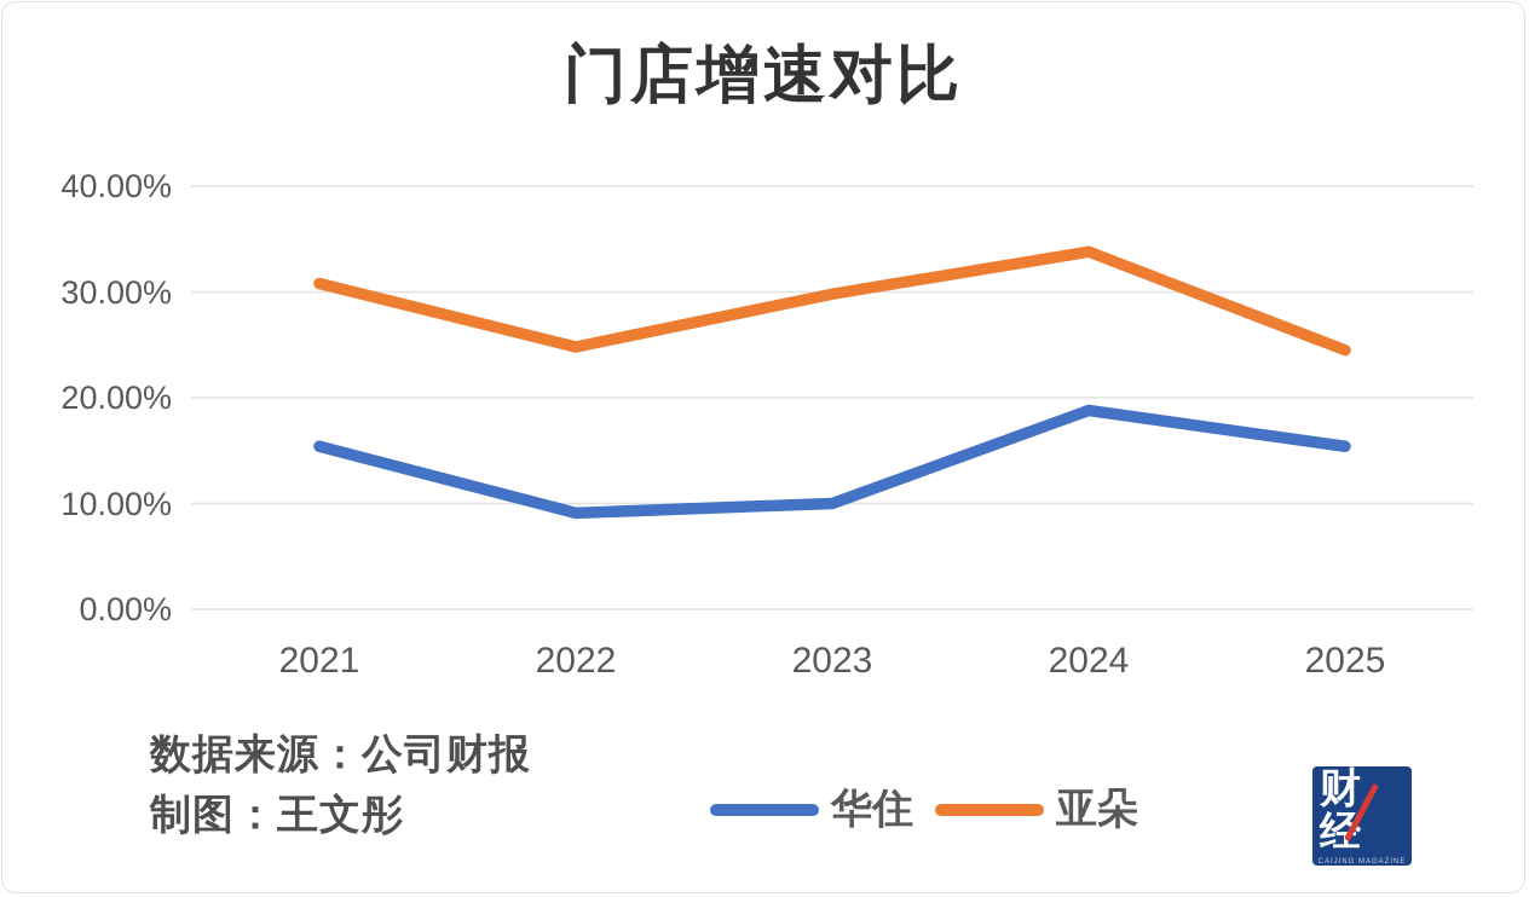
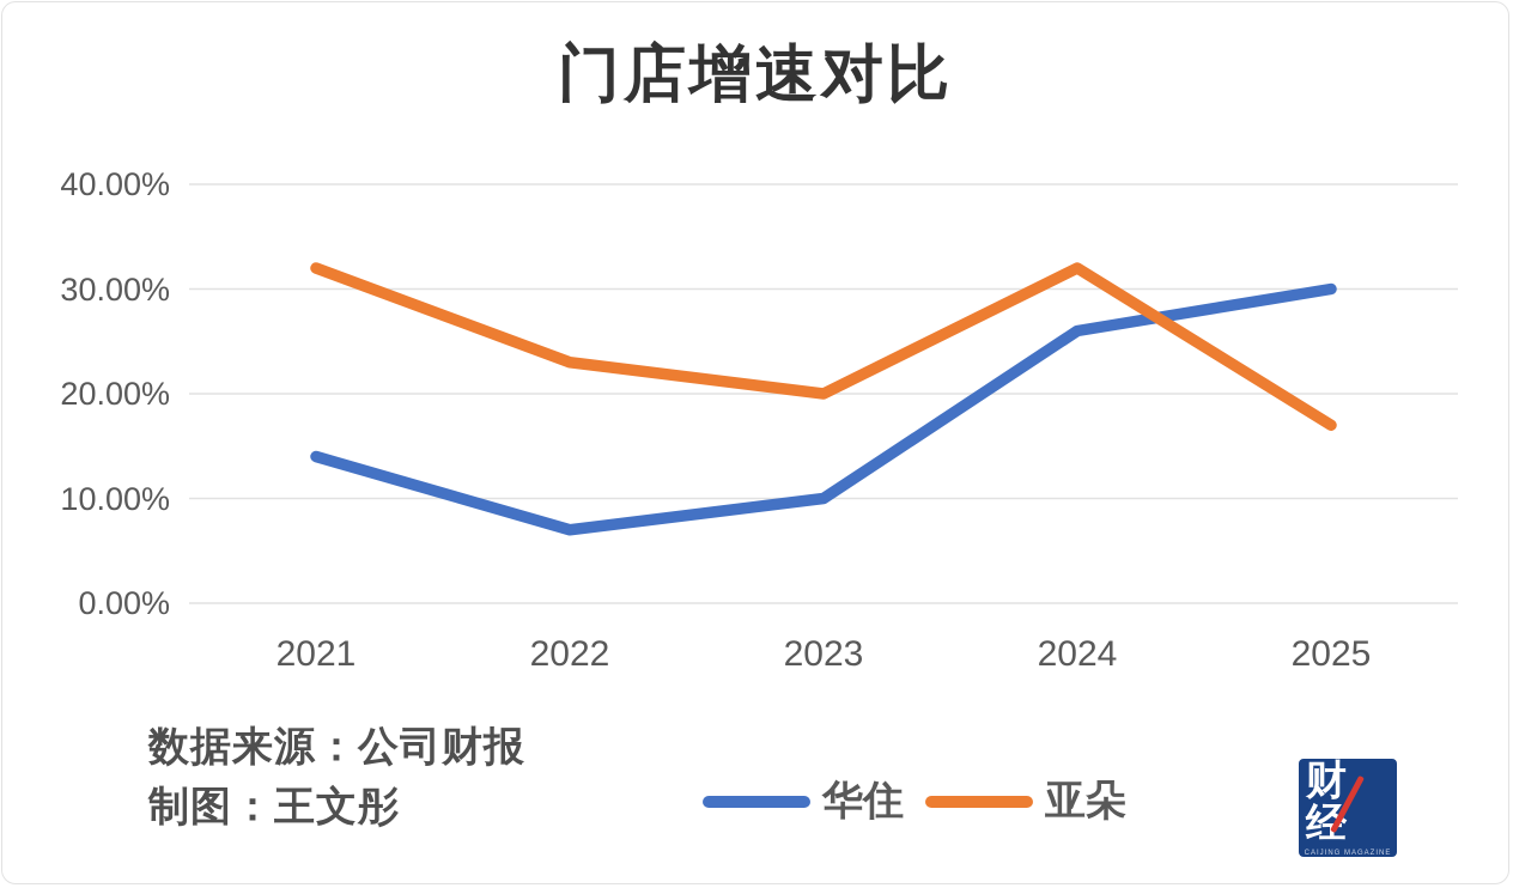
华住/2021: 15% -> 14%
亚朵/2021: 31% -> 32%
华住/2022: 9% -> 7%
亚朵/2022: 25% -> 23%
亚朵/2023: 30% -> 20%
华住/2024: 19% -> 26%
亚朵/2024: 34% -> 32%
华住/2025: 15% -> 30%
亚朵/2025: 24% -> 17%
